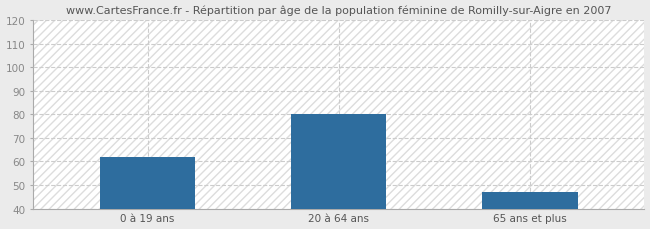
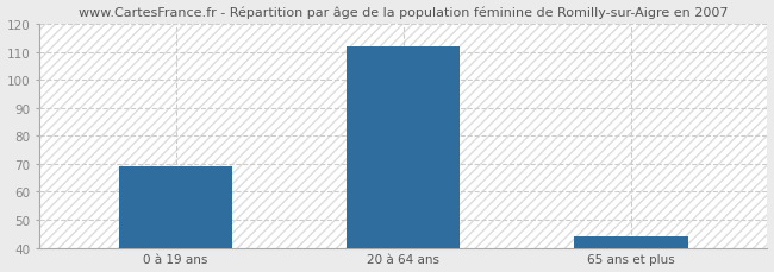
0 à 19 ans: 62 -> 69
20 à 64 ans: 80 -> 112
65 ans et plus: 47 -> 44
